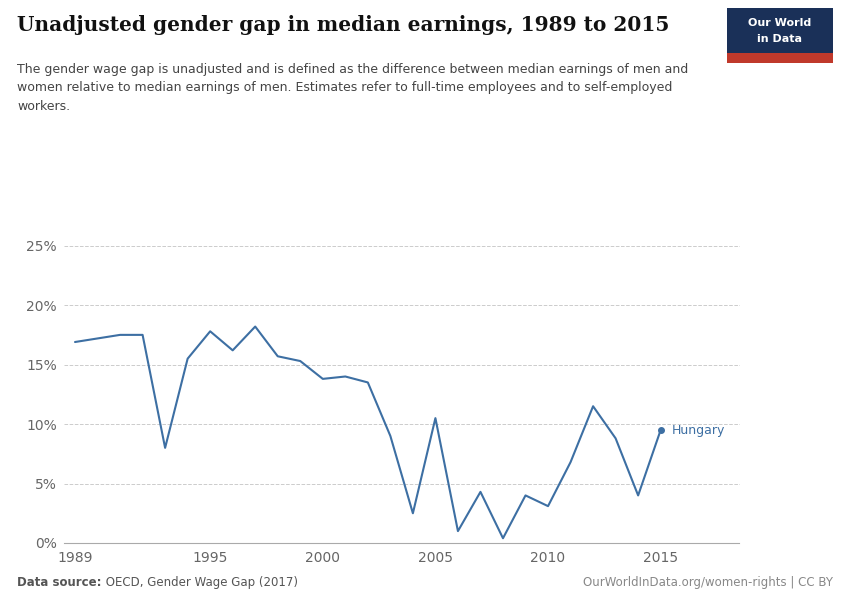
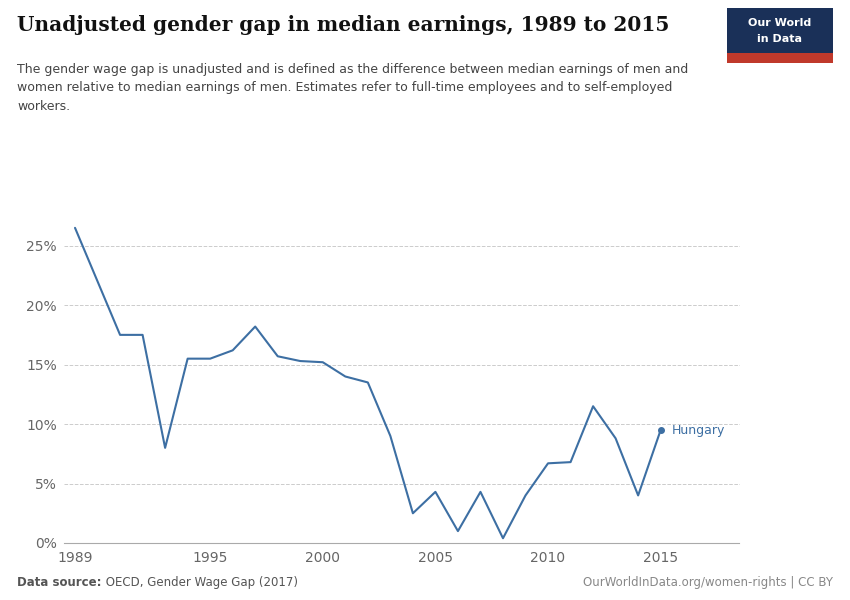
1989: 16.9% -> 26.5%
1995: 17.8% -> 15.5%
2000: 13.8% -> 15.2%
2005: 10.5% -> 4.3%
2010: 3.1% -> 6.7%
